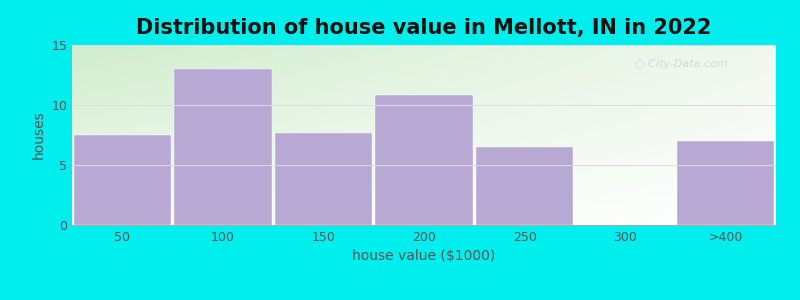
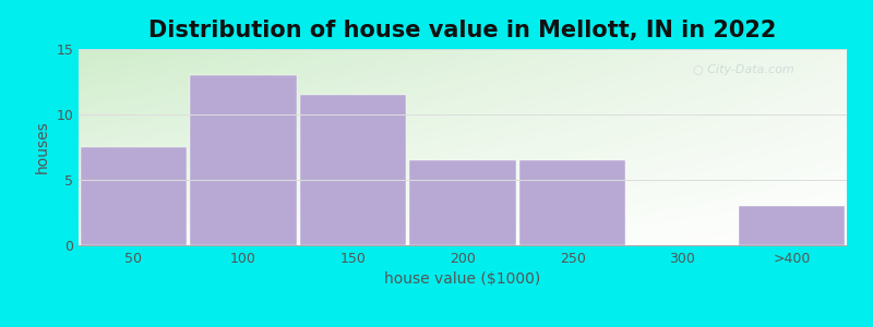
150: 7.7 -> 11.5
200: 10.8 -> 6.5
>400: 7.0 -> 3.0
